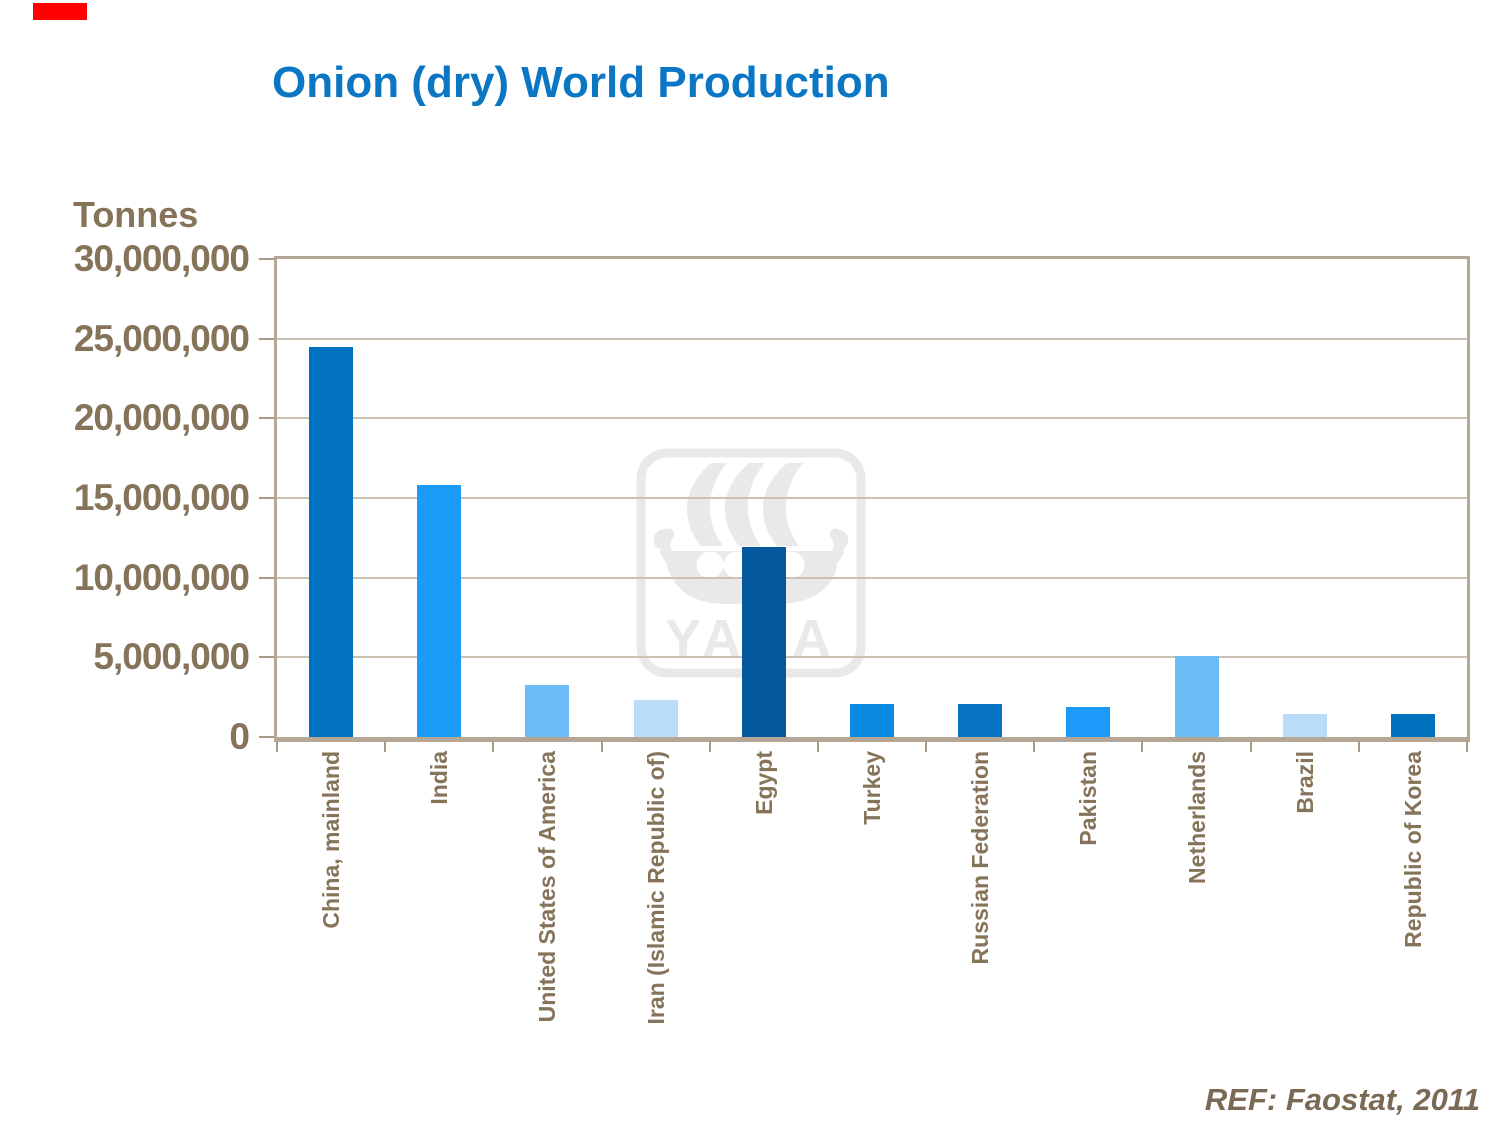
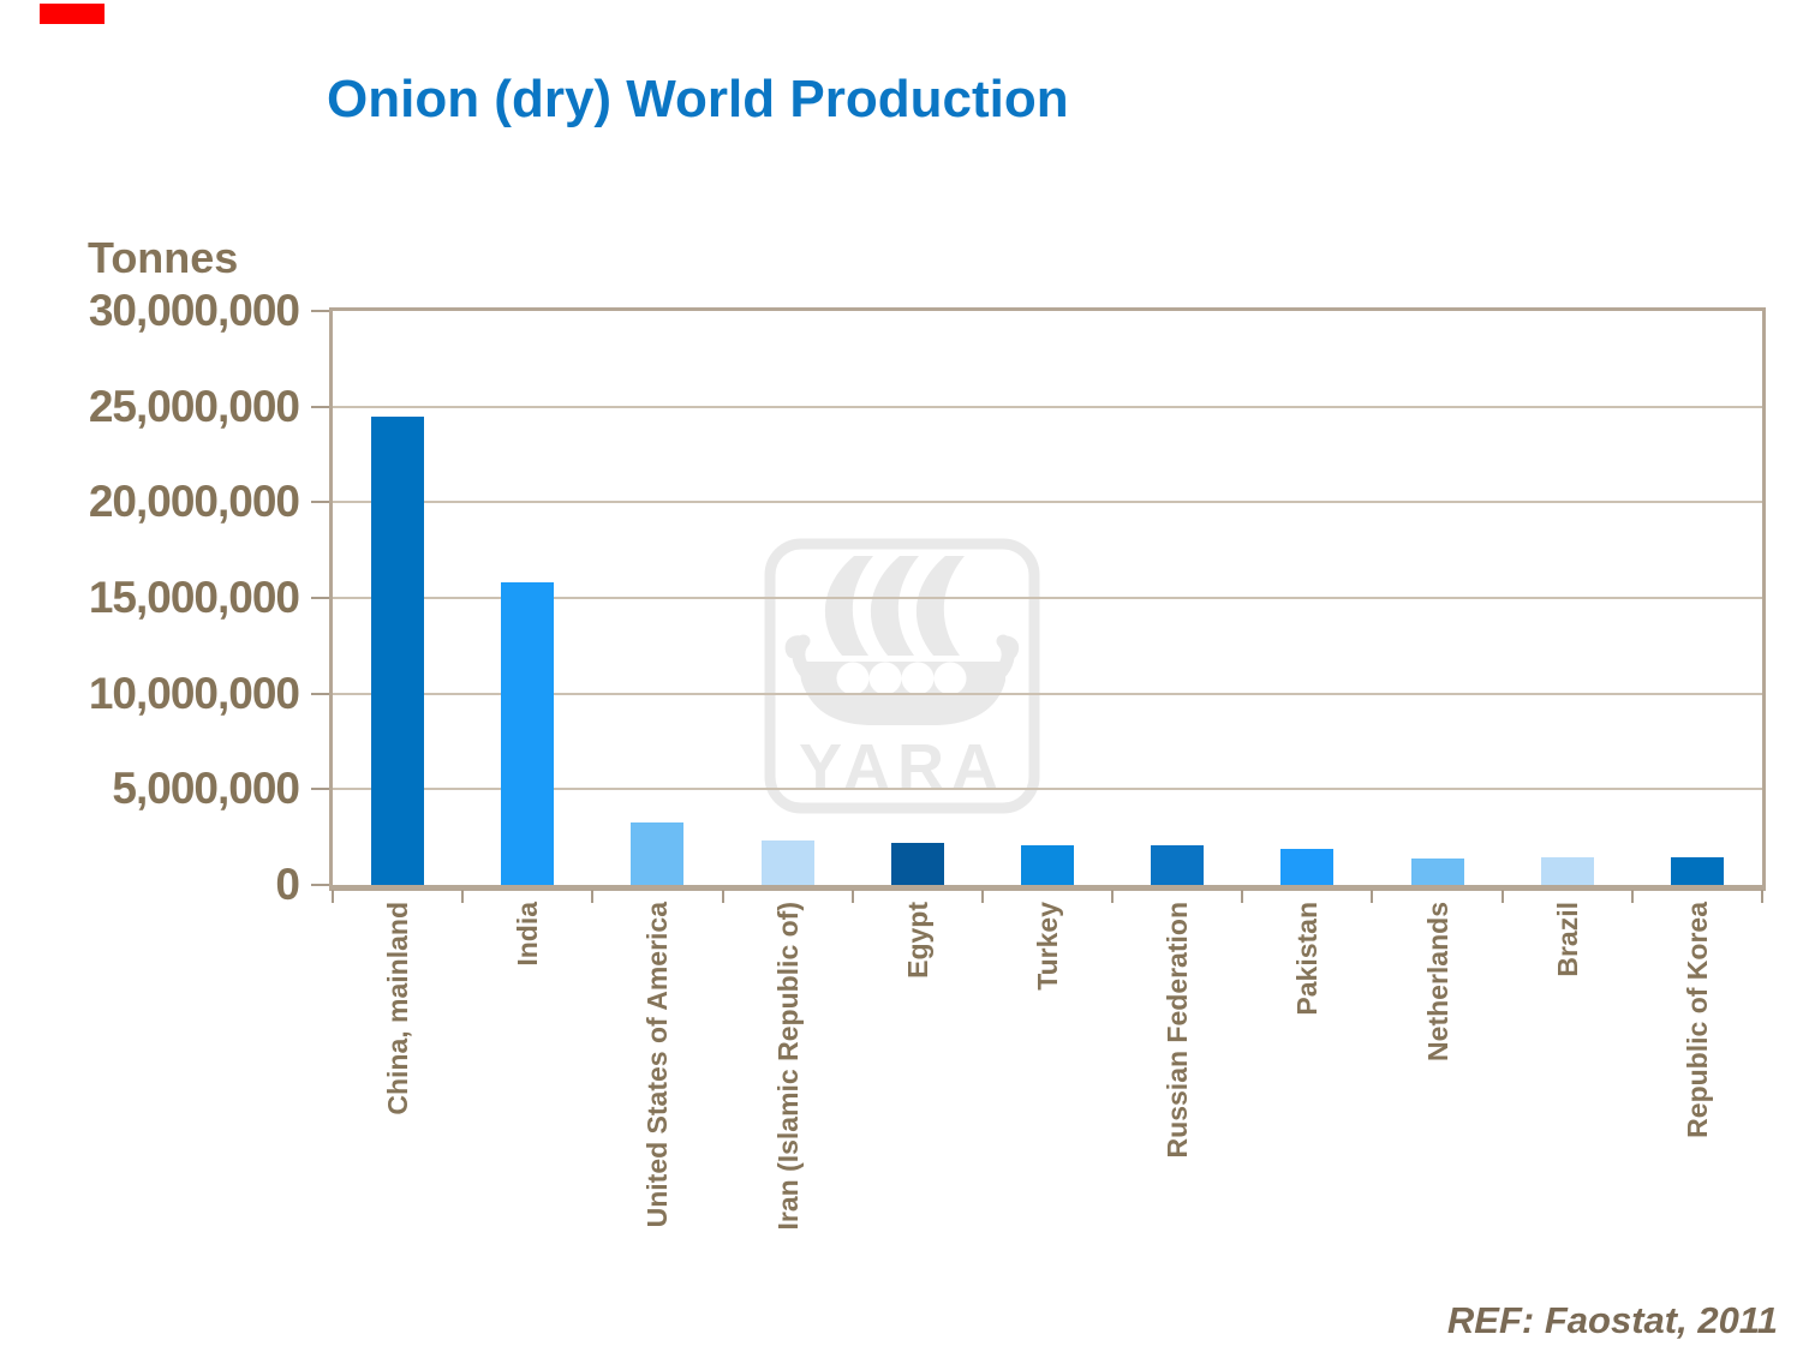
Egypt: 11900000 -> 2200000
Netherlands: 5100000 -> 1400000
